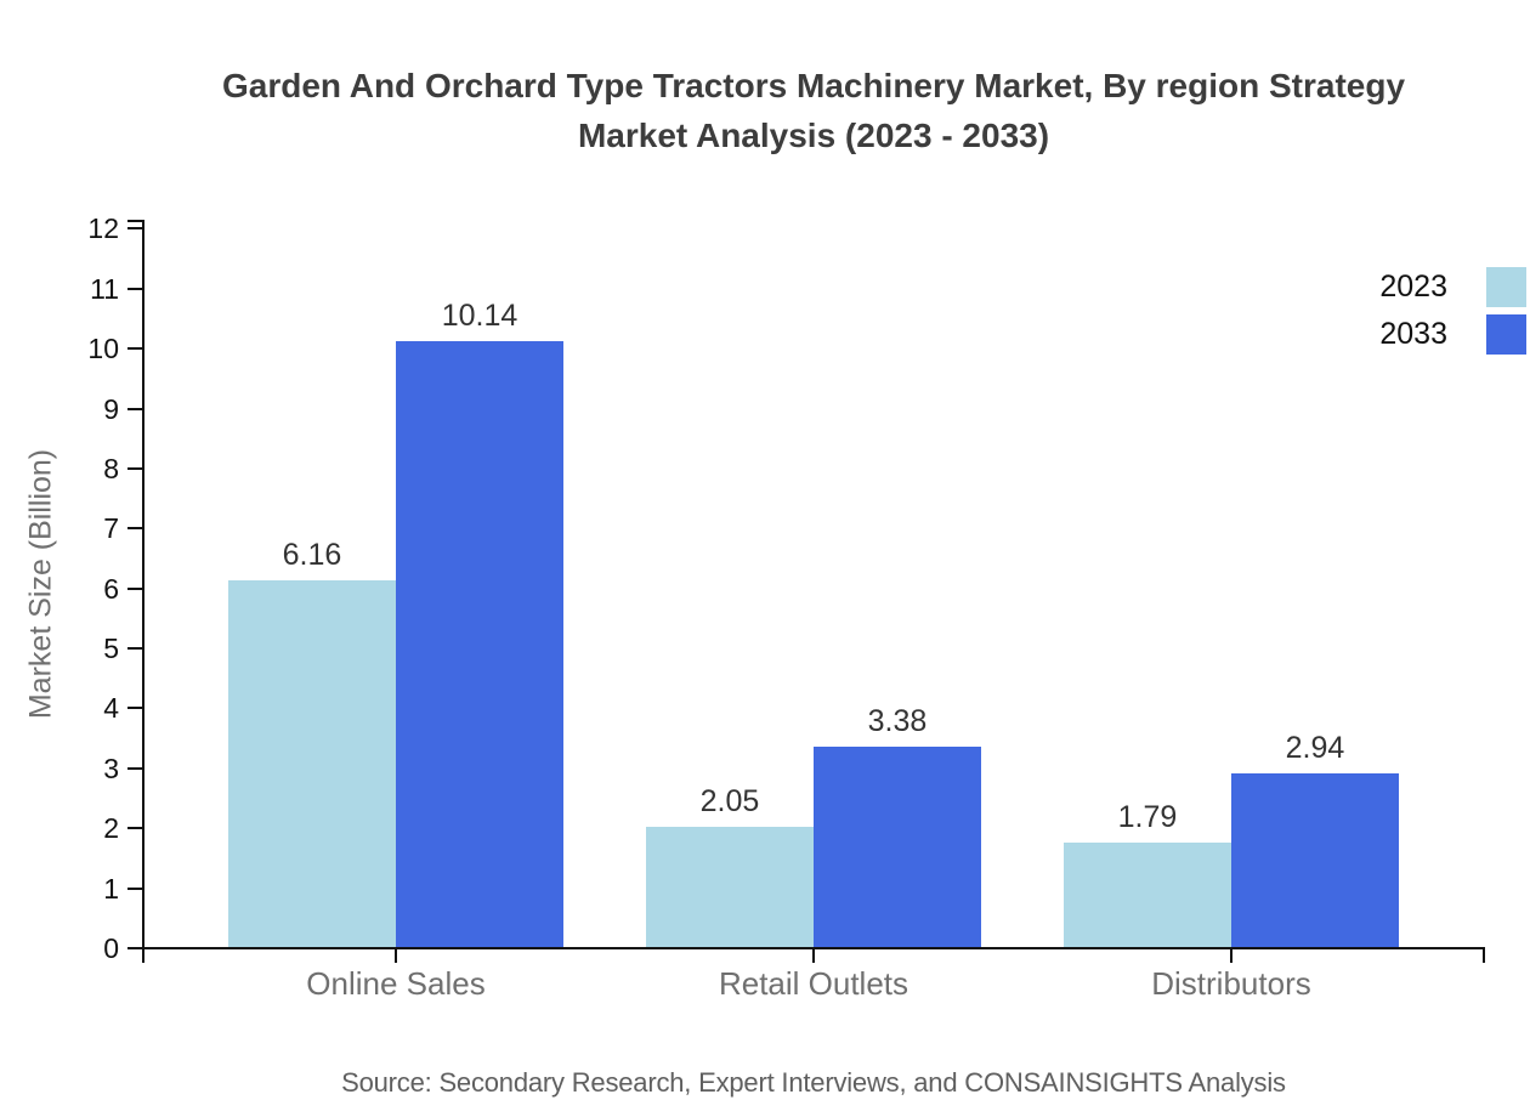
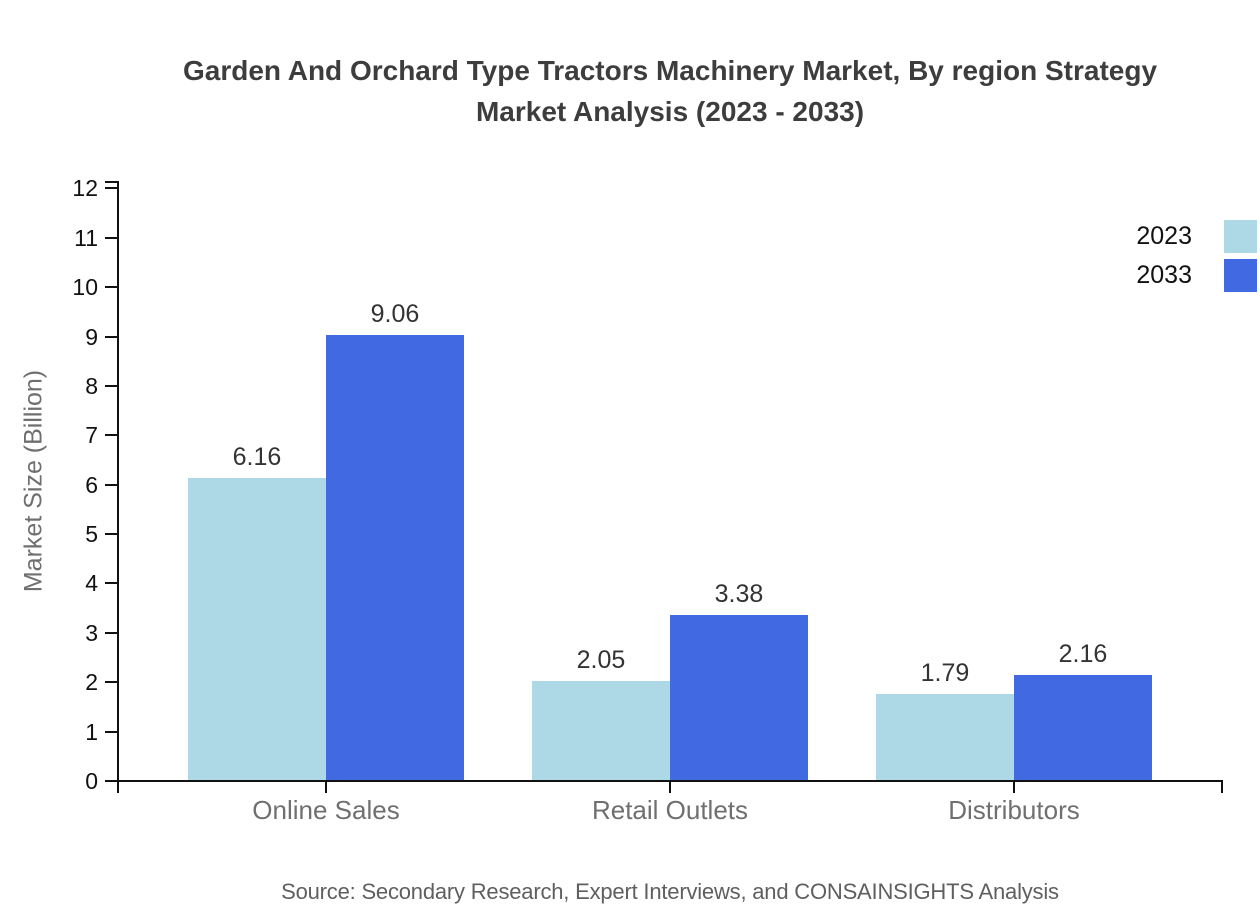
2033/Online Sales: 10.14 -> 9.06
2033/Distributors: 2.94 -> 2.16
